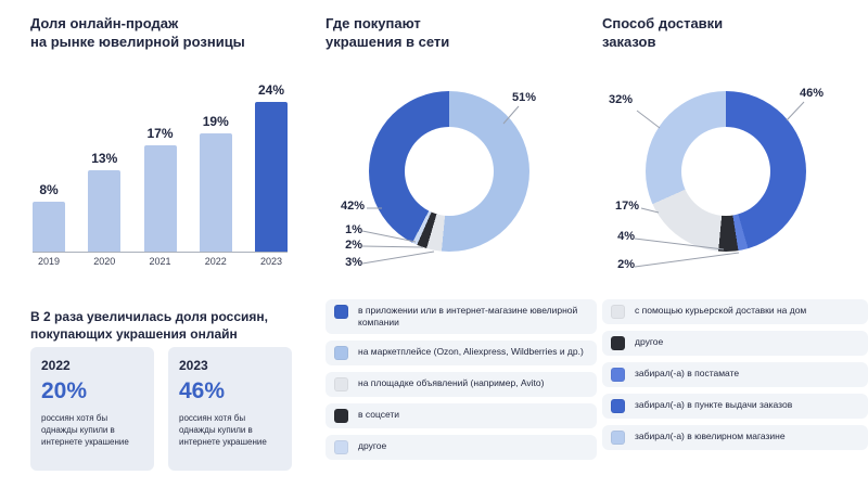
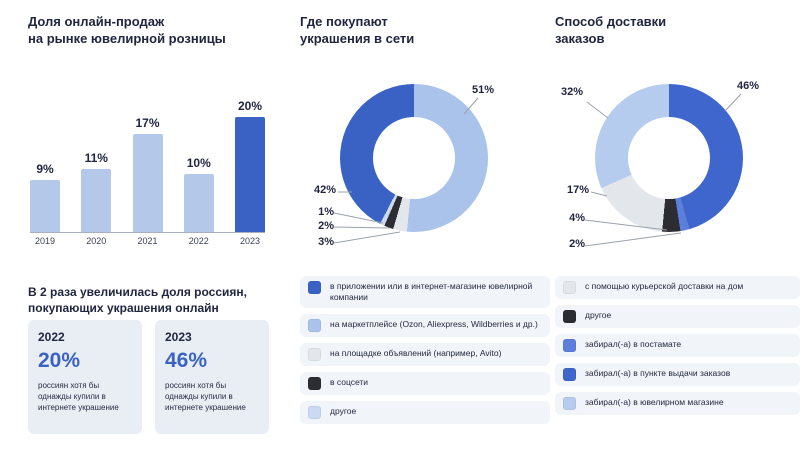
Доля онлайн-продаж на рынке ювелирной розницы/2019: 8% -> 9%
Доля онлайн-продаж на рынке ювелирной розницы/2020: 13% -> 11%
Доля онлайн-продаж на рынке ювелирной розницы/2022: 19% -> 10%
Доля онлайн-продаж на рынке ювелирной розницы/2023: 24% -> 20%
